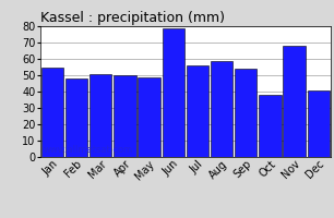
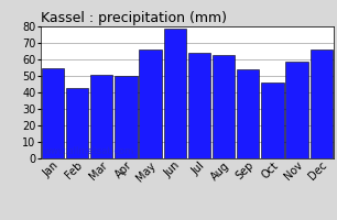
Feb: 48 -> 43
May: 49 -> 66
Jul: 56 -> 64
Aug: 59 -> 63
Oct: 38 -> 46
Nov: 68 -> 59
Dec: 41 -> 66
